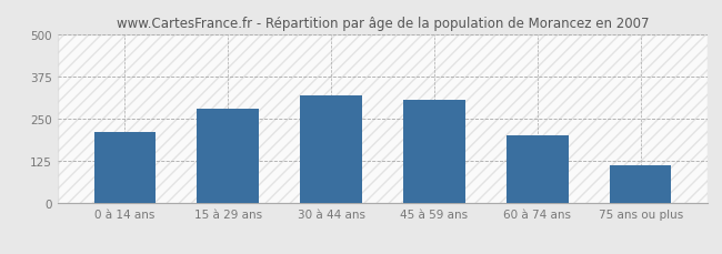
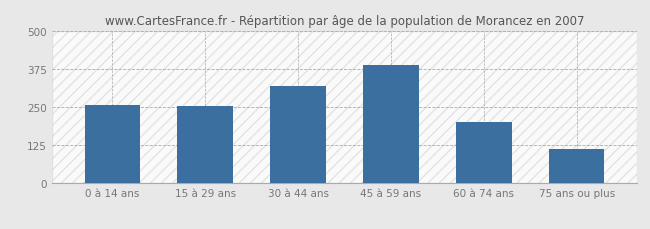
0 à 14 ans: 210 -> 258
15 à 29 ans: 280 -> 253
45 à 59 ans: 305 -> 388
